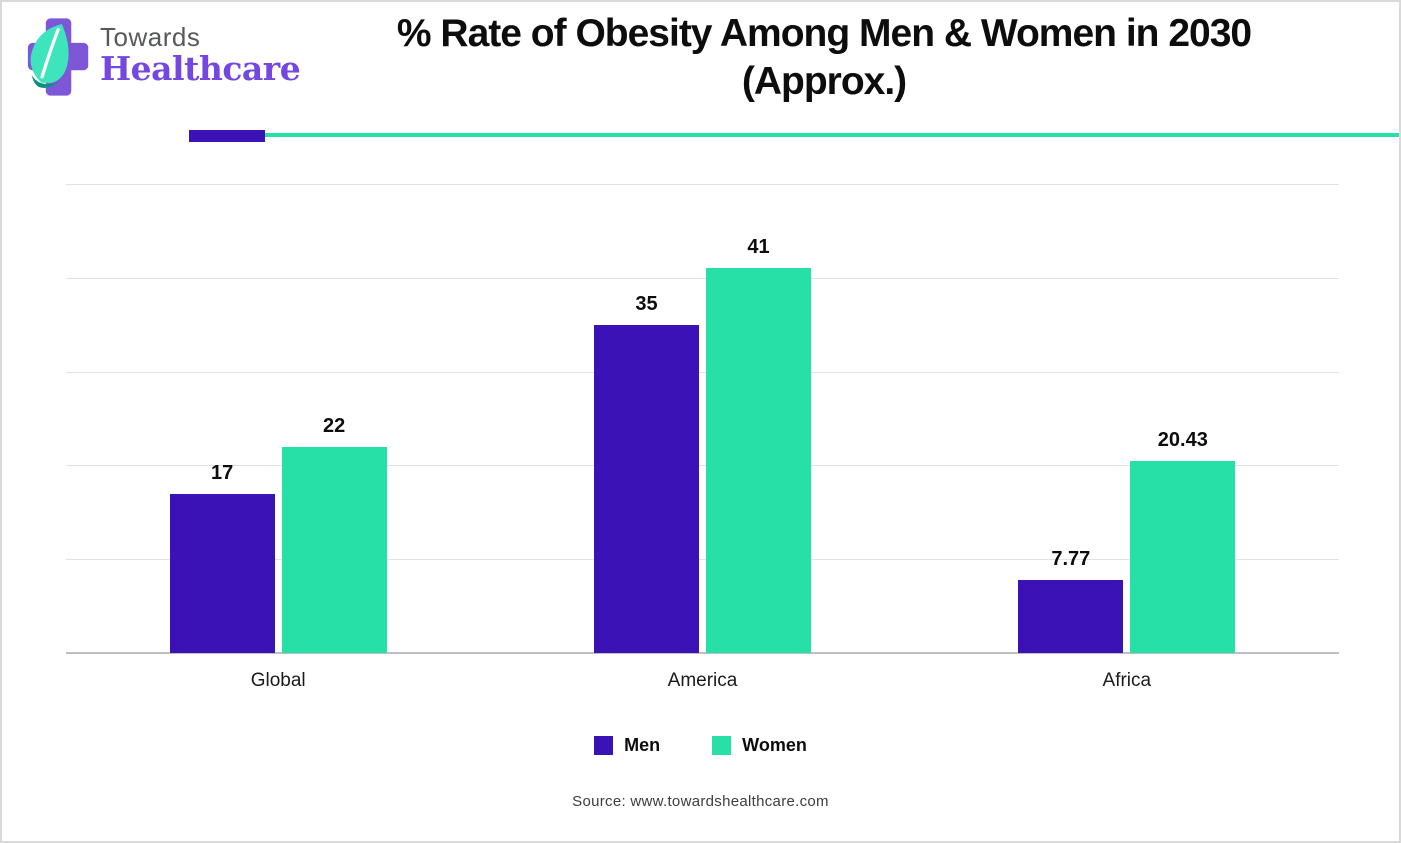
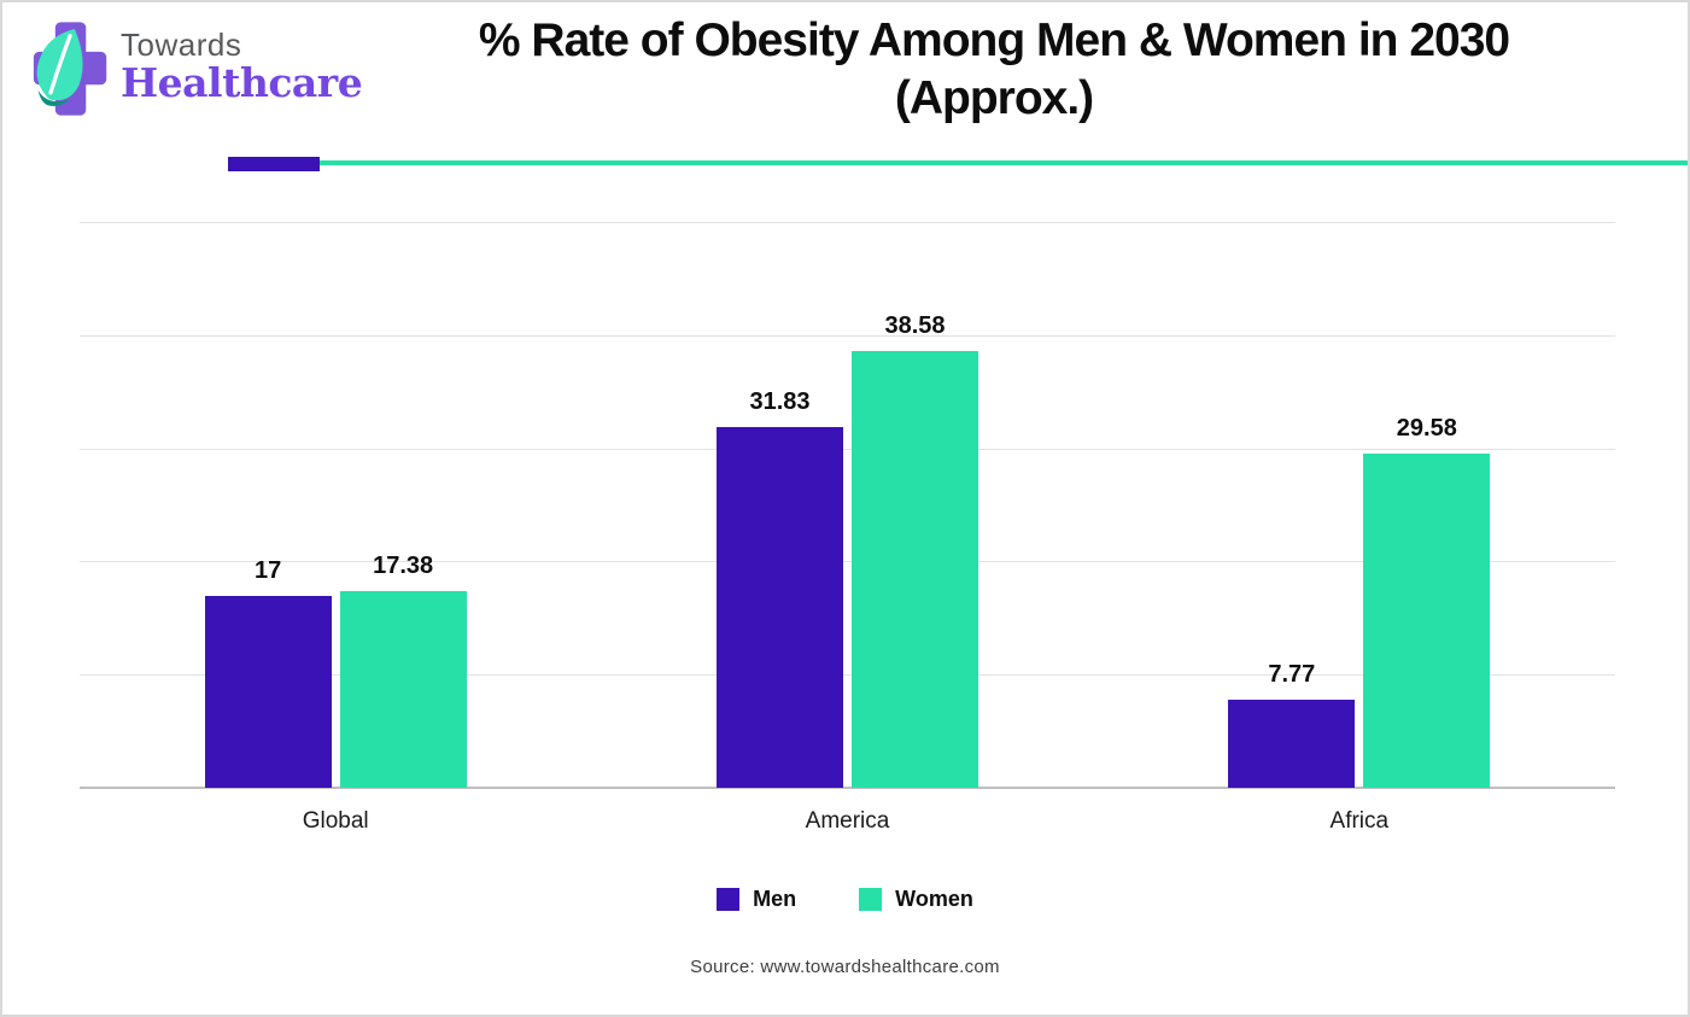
Women/Global: 22 -> 17.38
Men/America: 35 -> 31.83
Women/America: 41 -> 38.58
Women/Africa: 20.43 -> 29.58
